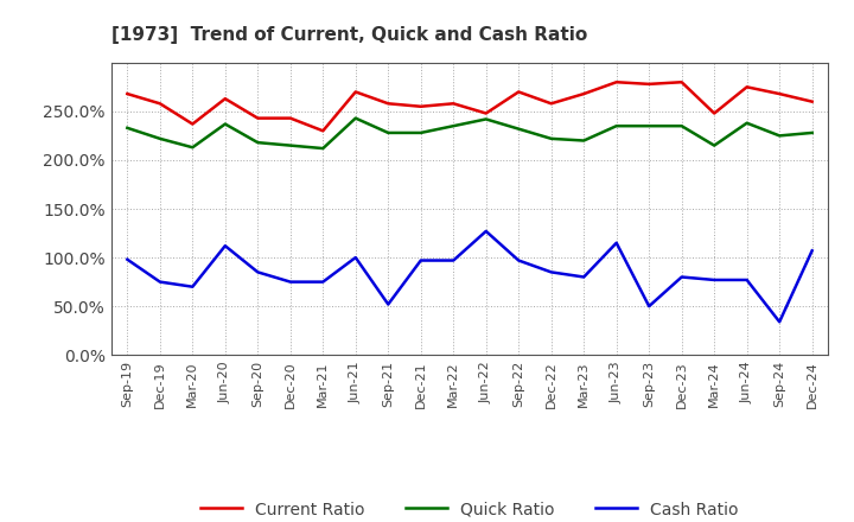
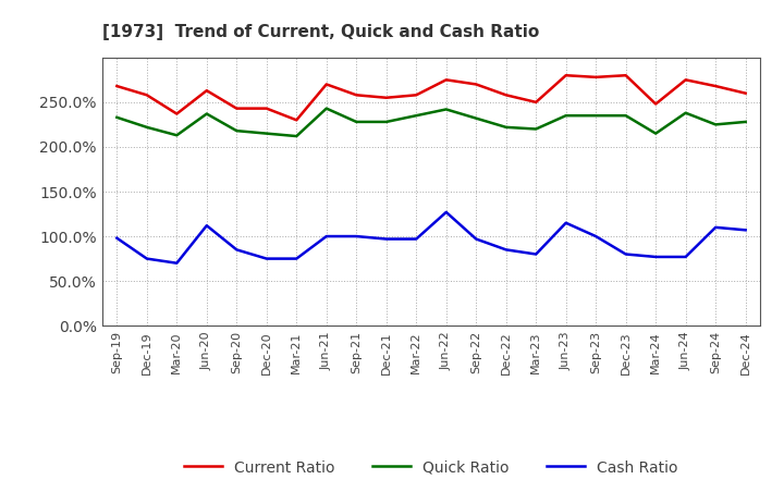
Cash Ratio/Sep-21: 52% -> 100%
Current Ratio/Jun-22: 248% -> 275%
Current Ratio/Mar-23: 268% -> 250%
Cash Ratio/Sep-23: 50% -> 100%
Cash Ratio/Sep-24: 34% -> 110%
